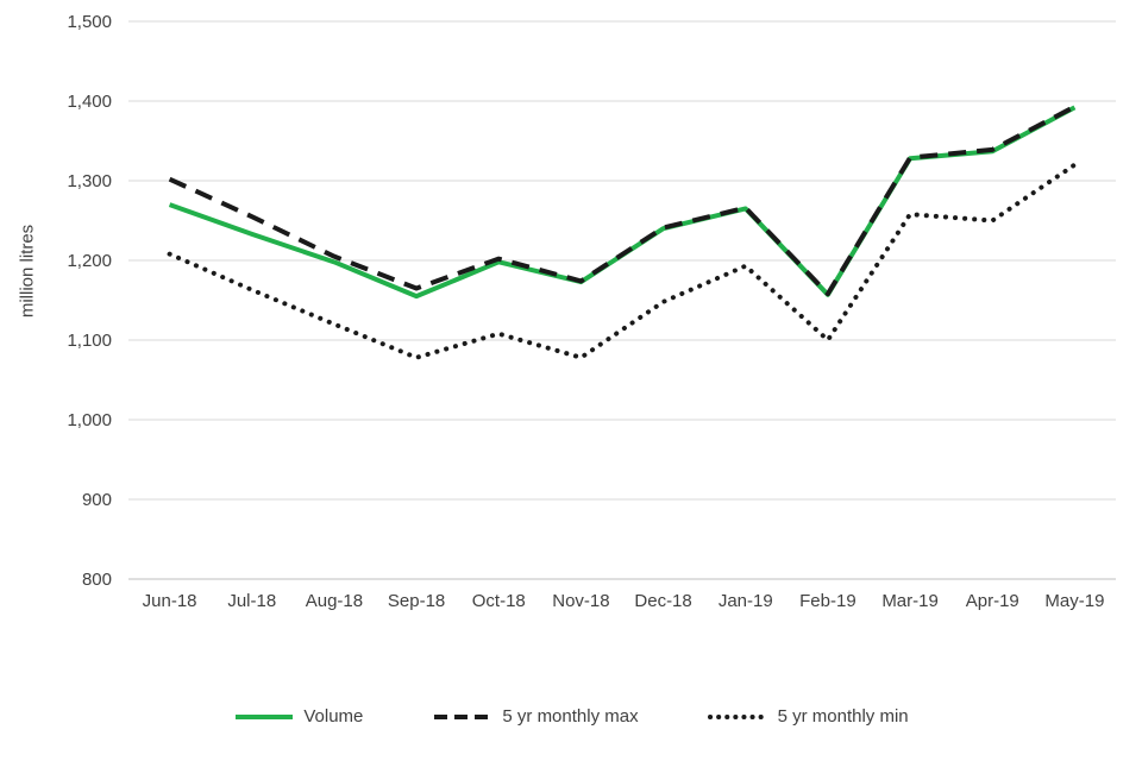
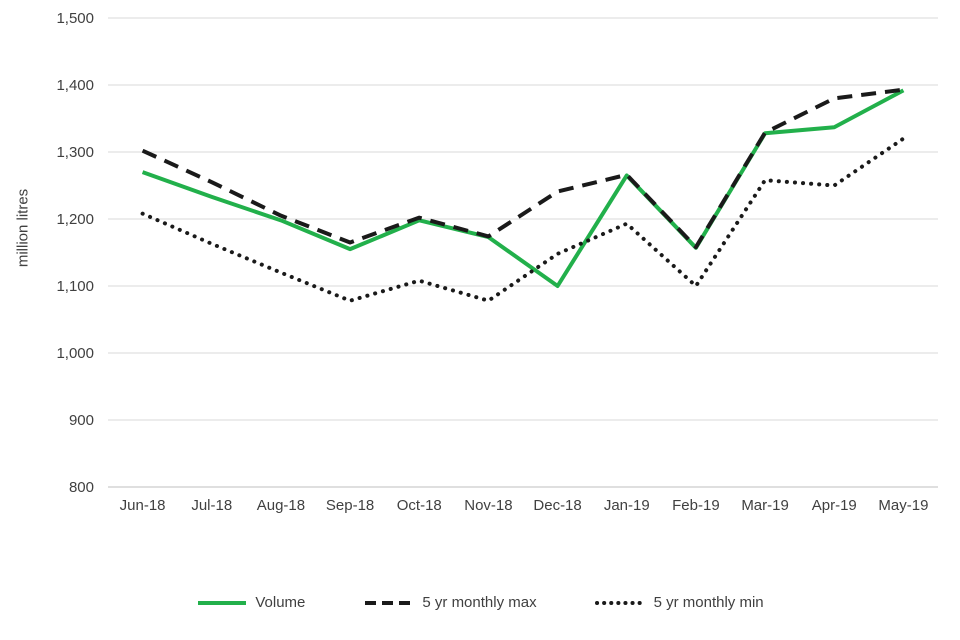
Volume/Dec-18: 1240 -> 1100
5 yr monthly max/Apr-19: 1340 -> 1380
